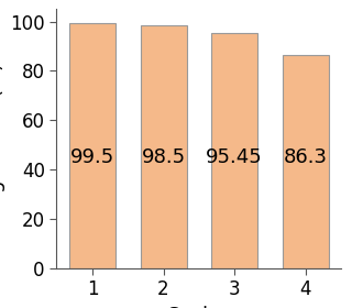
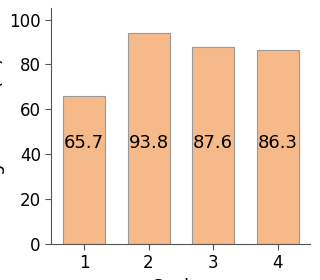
1: 99.5 -> 65.7
2: 98.5 -> 93.8
3: 95.45 -> 87.6
